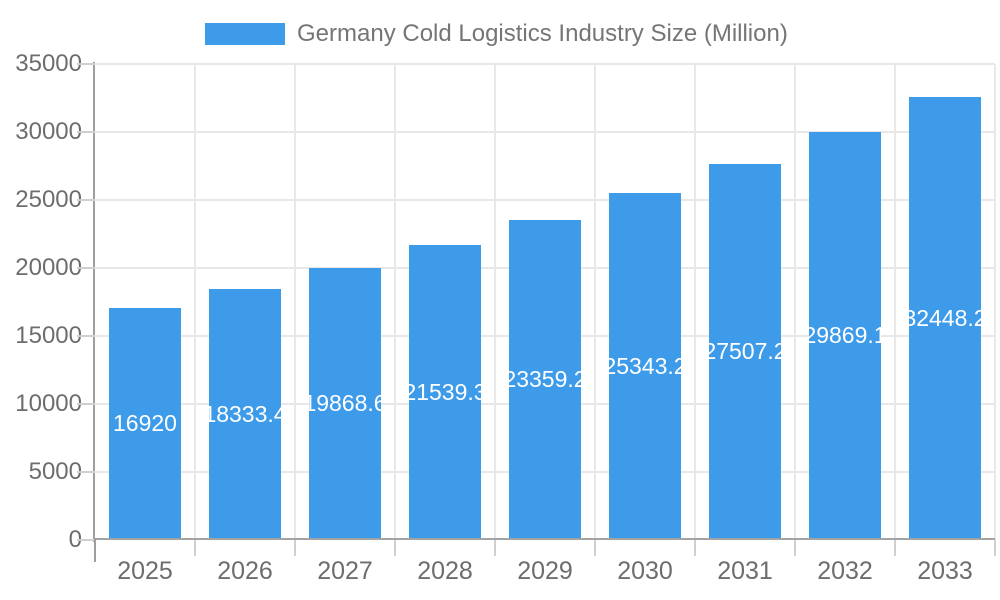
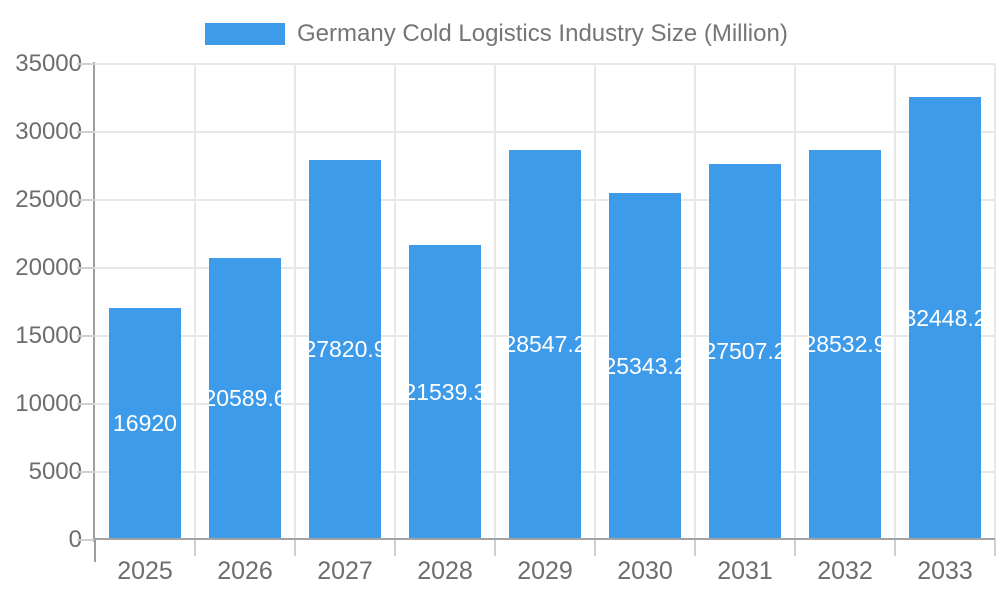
2026: 18333.4 -> 20589.6
2027: 19868.6 -> 27820.9
2029: 23359.2 -> 28547.2
2032: 29869.1 -> 28532.9
